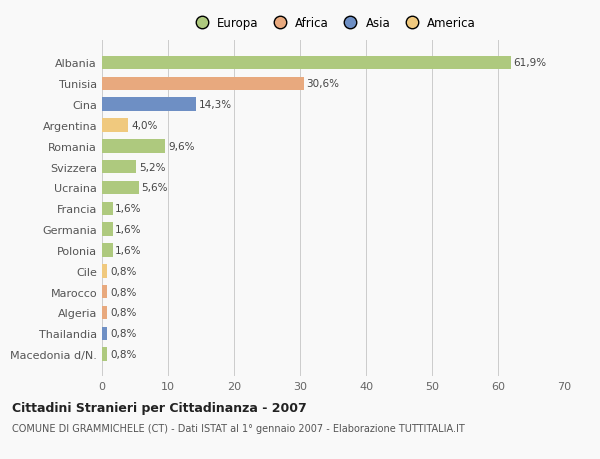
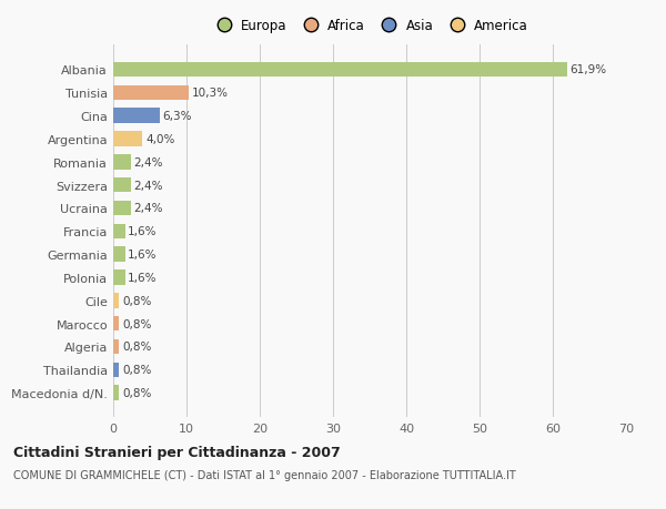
Tunisia: 30,6% -> 10,3%
Cina: 14,3% -> 6,3%
Romania: 9,6% -> 2,4%
Svizzera: 5,2% -> 2,4%
Ucraina: 5,6% -> 2,4%
